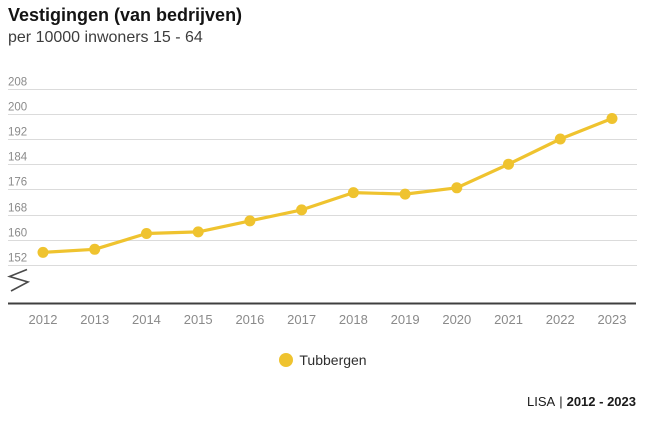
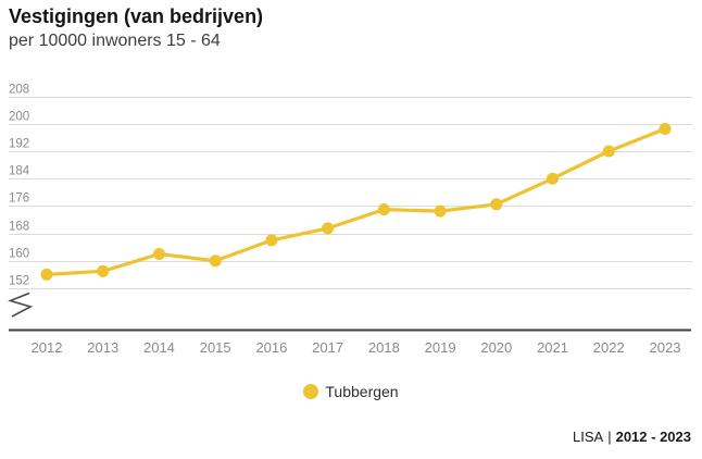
2015: 162 -> 160
